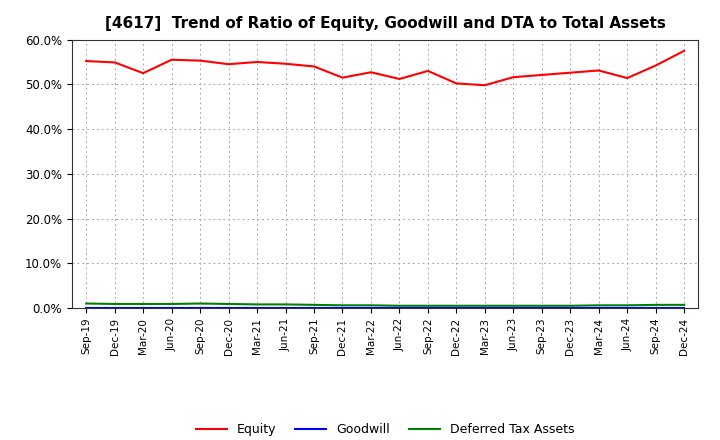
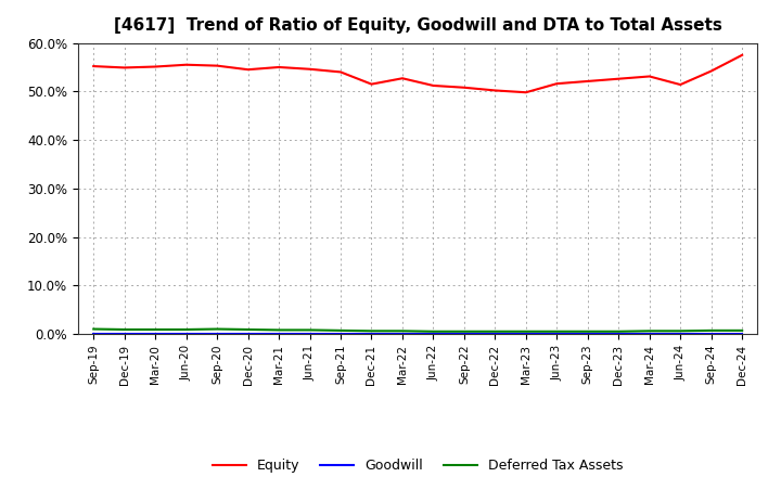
Equity/Mar-20: 52.5% -> 55.1%
Equity/Sep-22: 53.0% -> 50.8%
